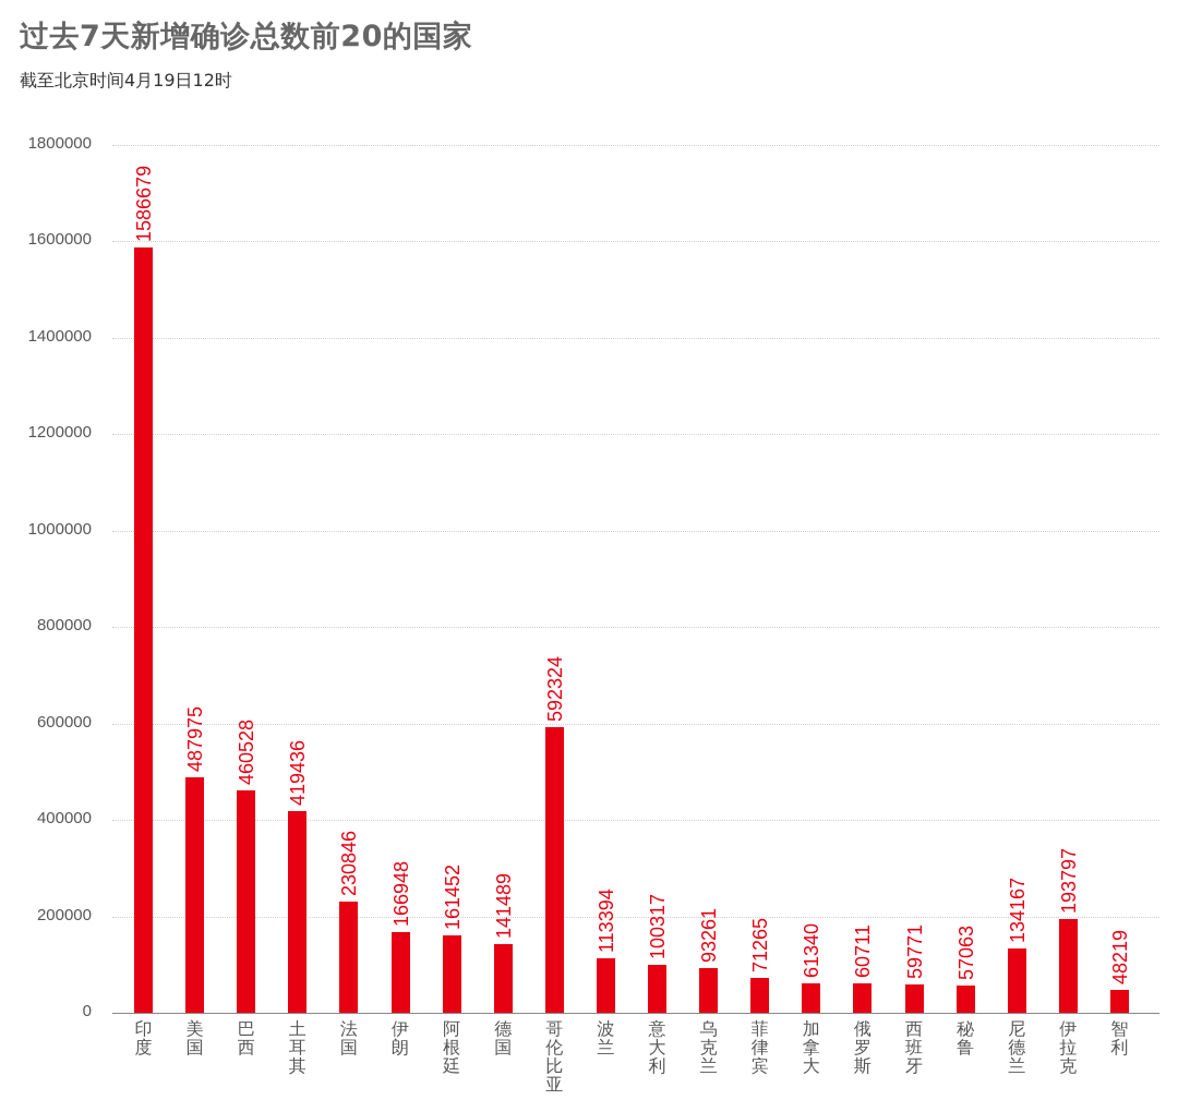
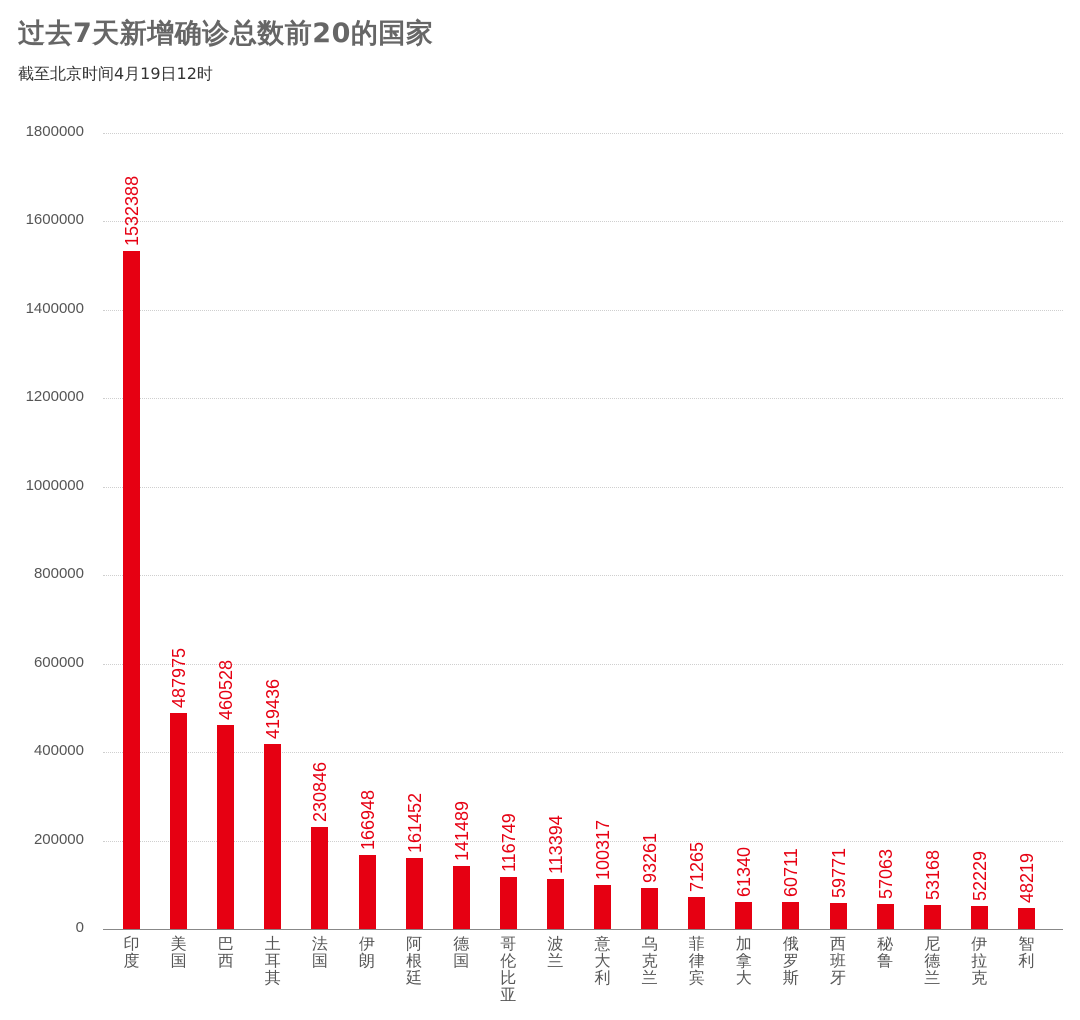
印度: 1586679 -> 1532388
哥伦比亚: 592324 -> 116749
尼德兰: 134167 -> 53168
伊拉克: 193797 -> 52229
